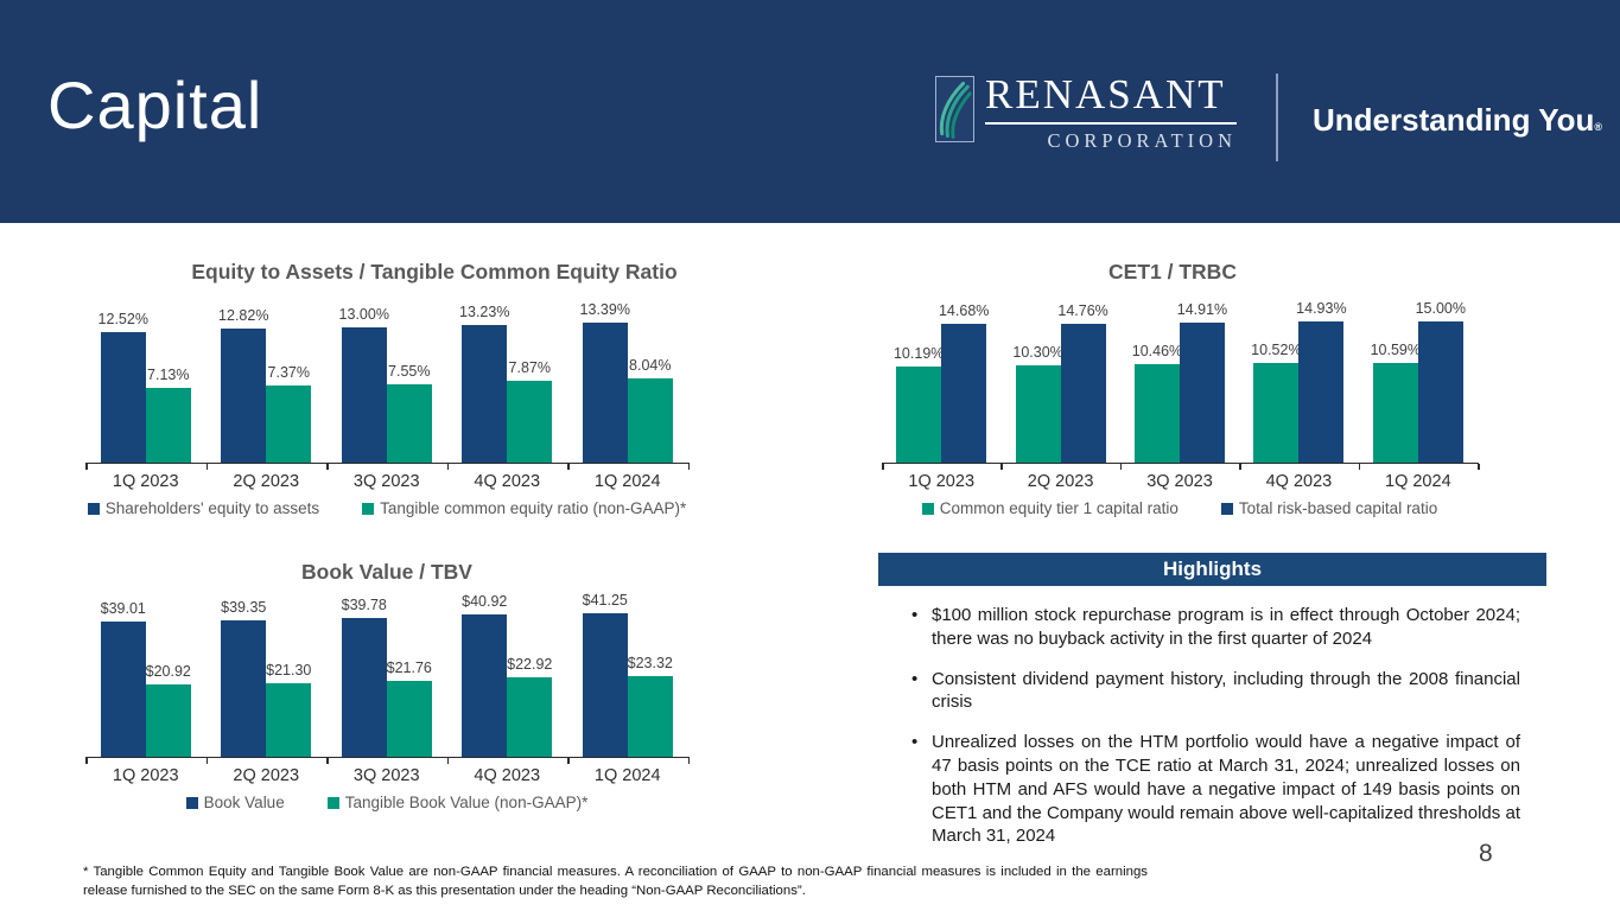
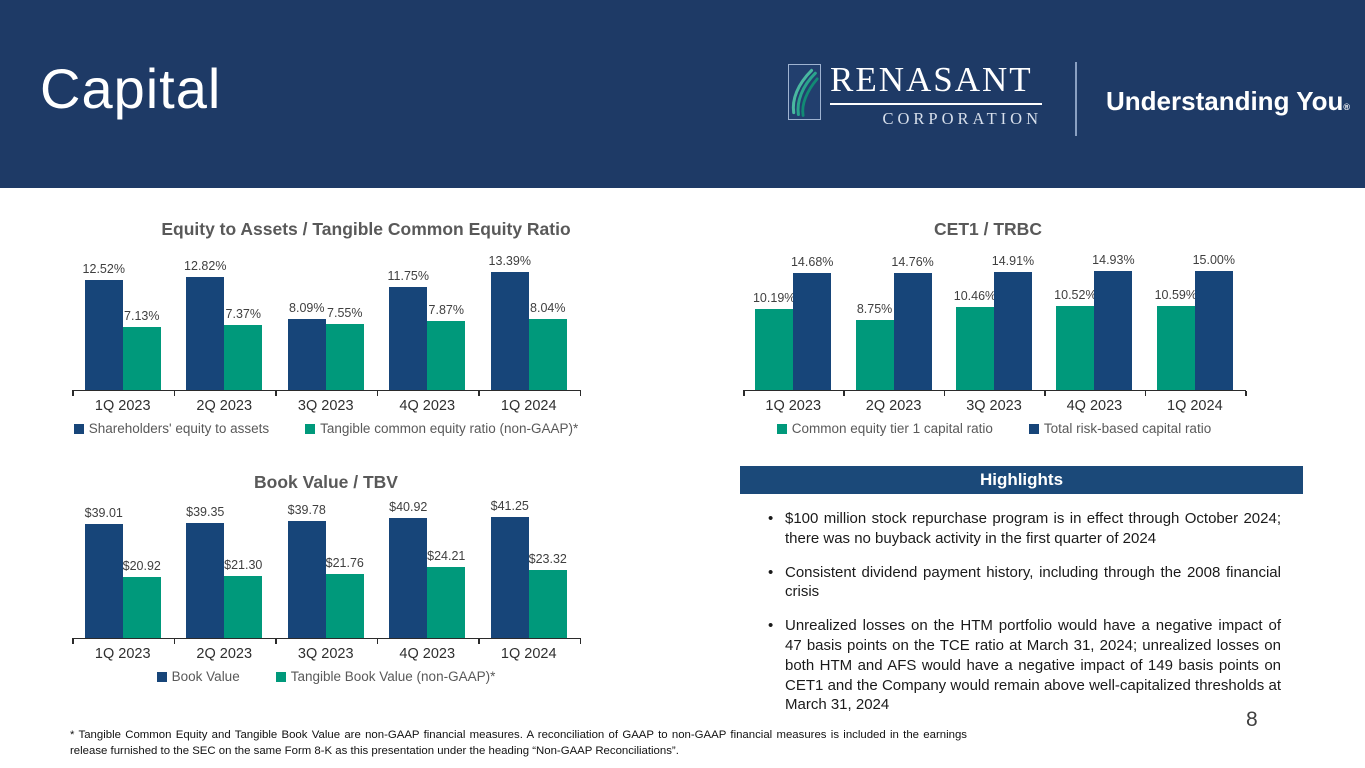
Equity to Assets / Tangible Common Equity Ratio/Shareholders' equity to assets/3Q 2023: 13.00% -> 8.09%
Equity to Assets / Tangible Common Equity Ratio/Shareholders' equity to assets/4Q 2023: 13.23% -> 11.75%
CET1 / TRBC/Common equity tier 1 capital ratio/2Q 2023: 10.30% -> 8.75%
Book Value / TBV/Tangible Book Value (non-GAAP)*/4Q 2023: $22.92 -> $24.21
